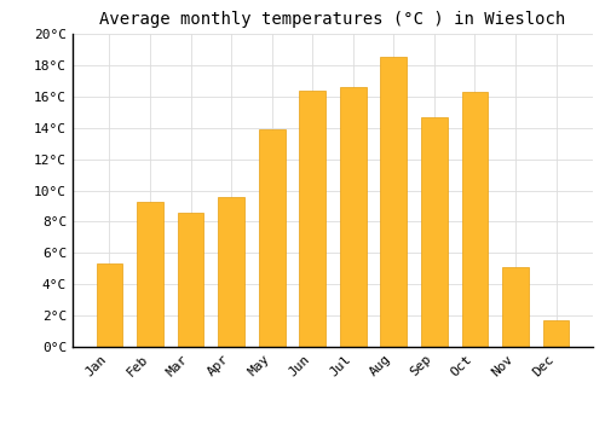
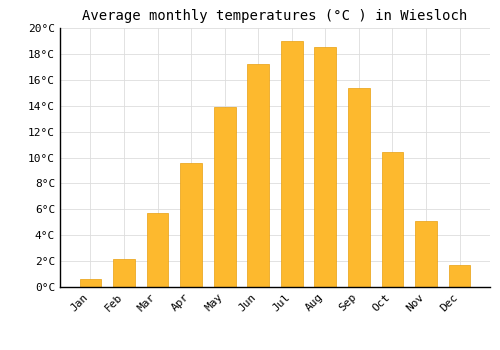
Jan: 5.3°C -> 0.6°C
Feb: 9.3°C -> 2.2°C
Mar: 8.6°C -> 5.7°C
Jun: 16.4°C -> 17.2°C
Jul: 16.6°C -> 19.0°C
Sep: 14.7°C -> 15.4°C
Oct: 16.3°C -> 10.4°C
